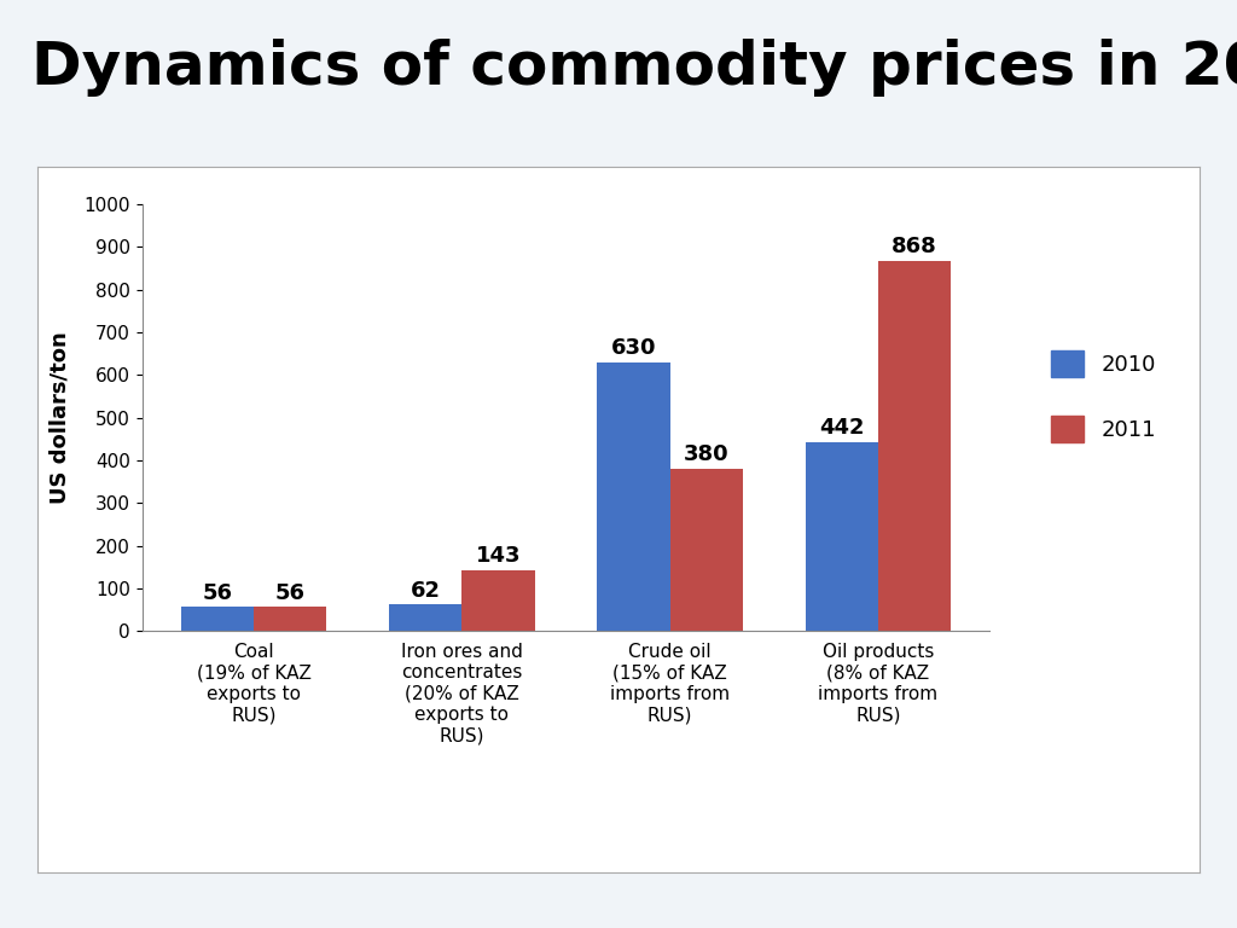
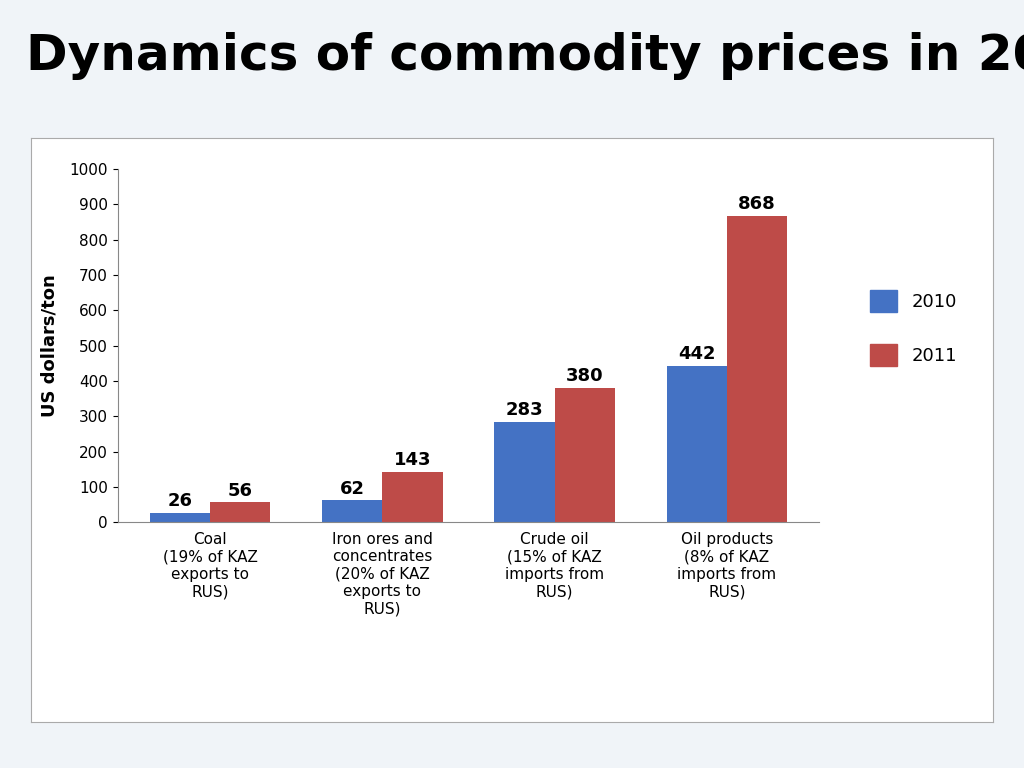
2010/Coal (19% of KAZ exports to RUS): 56 -> 26
2010/Crude oil (15% of KAZ imports from RUS): 630 -> 283
